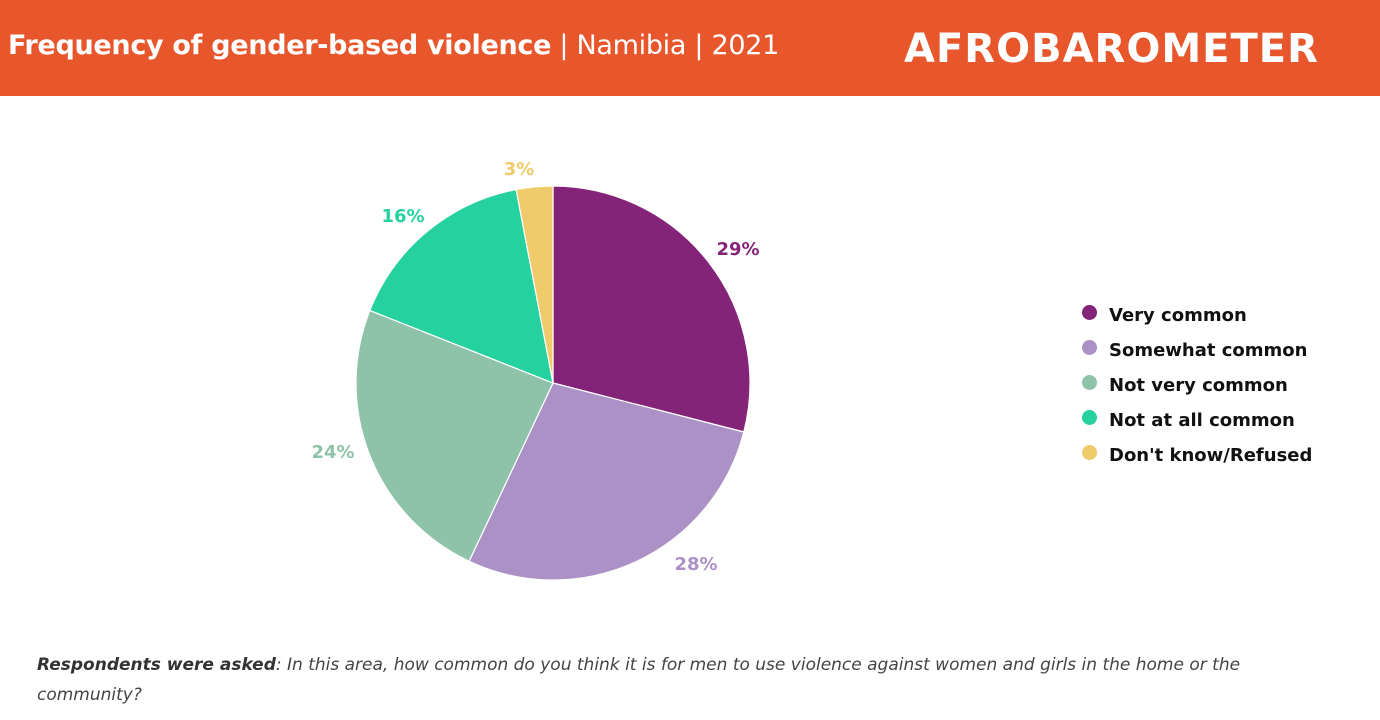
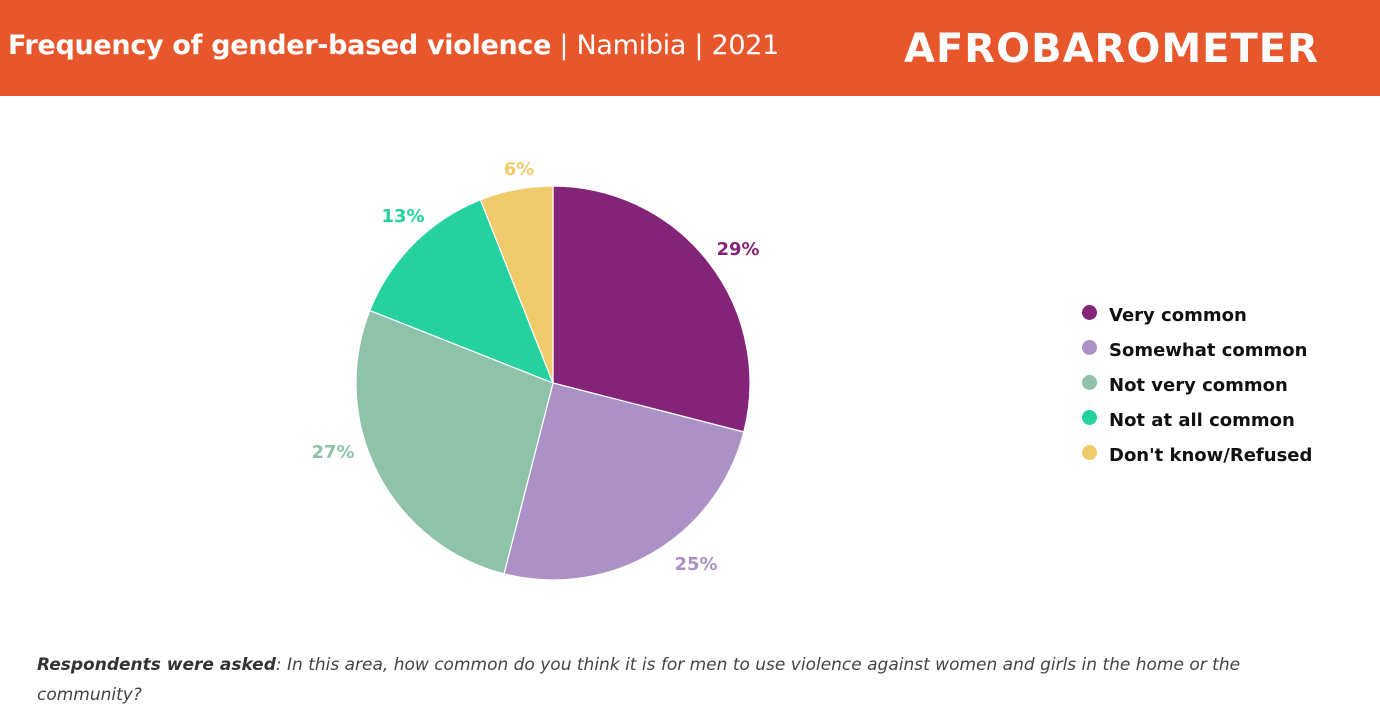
Somewhat common: 28% -> 25%
Not very common: 24% -> 27%
Not at all common: 16% -> 13%
Don't know/Refused: 3% -> 6%
